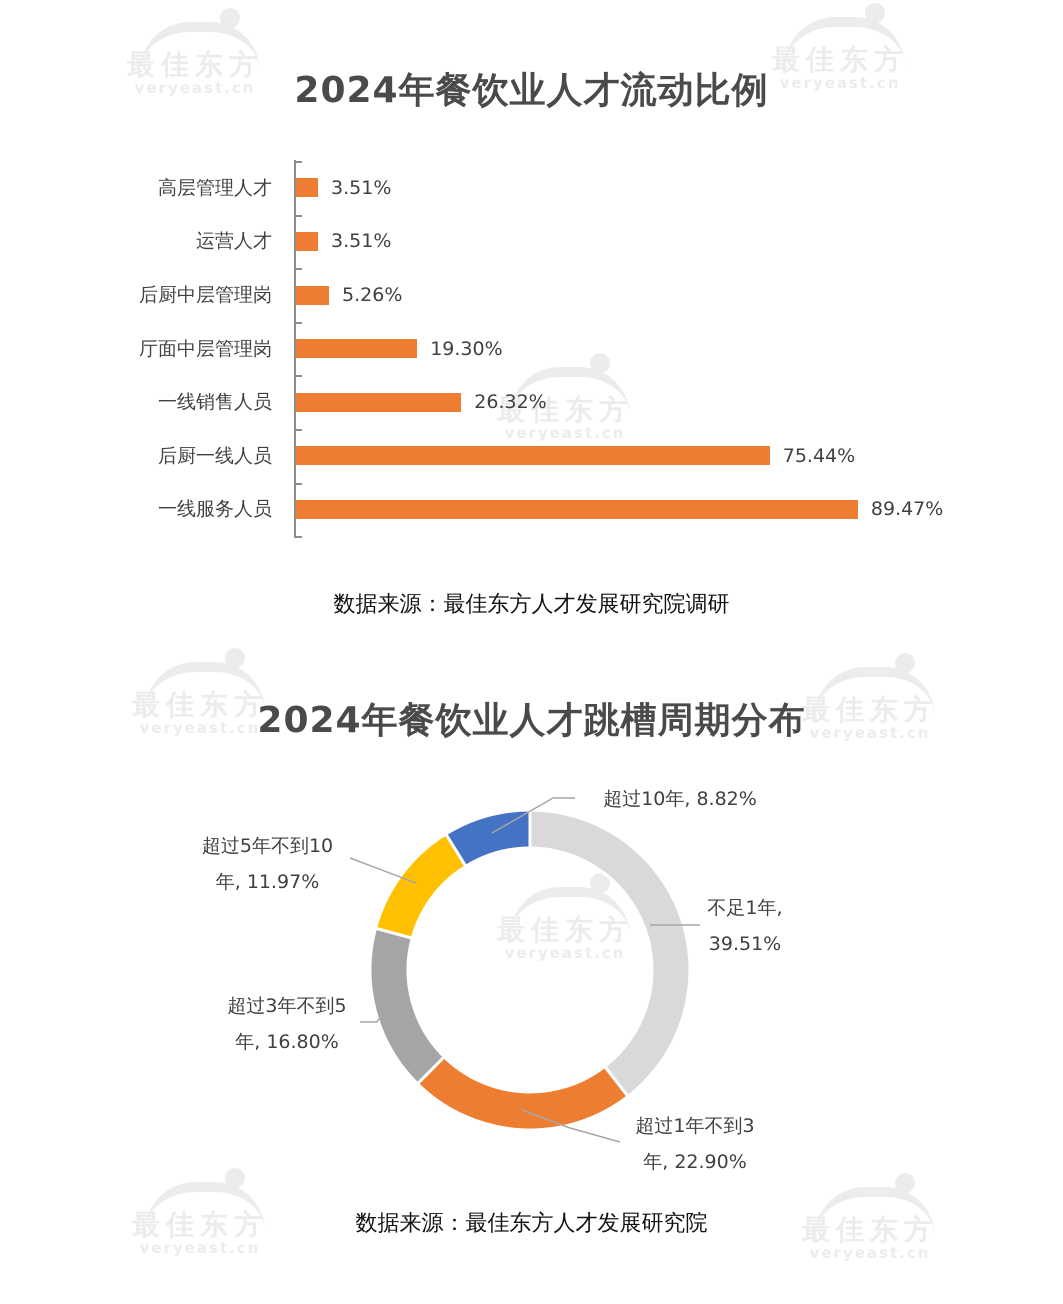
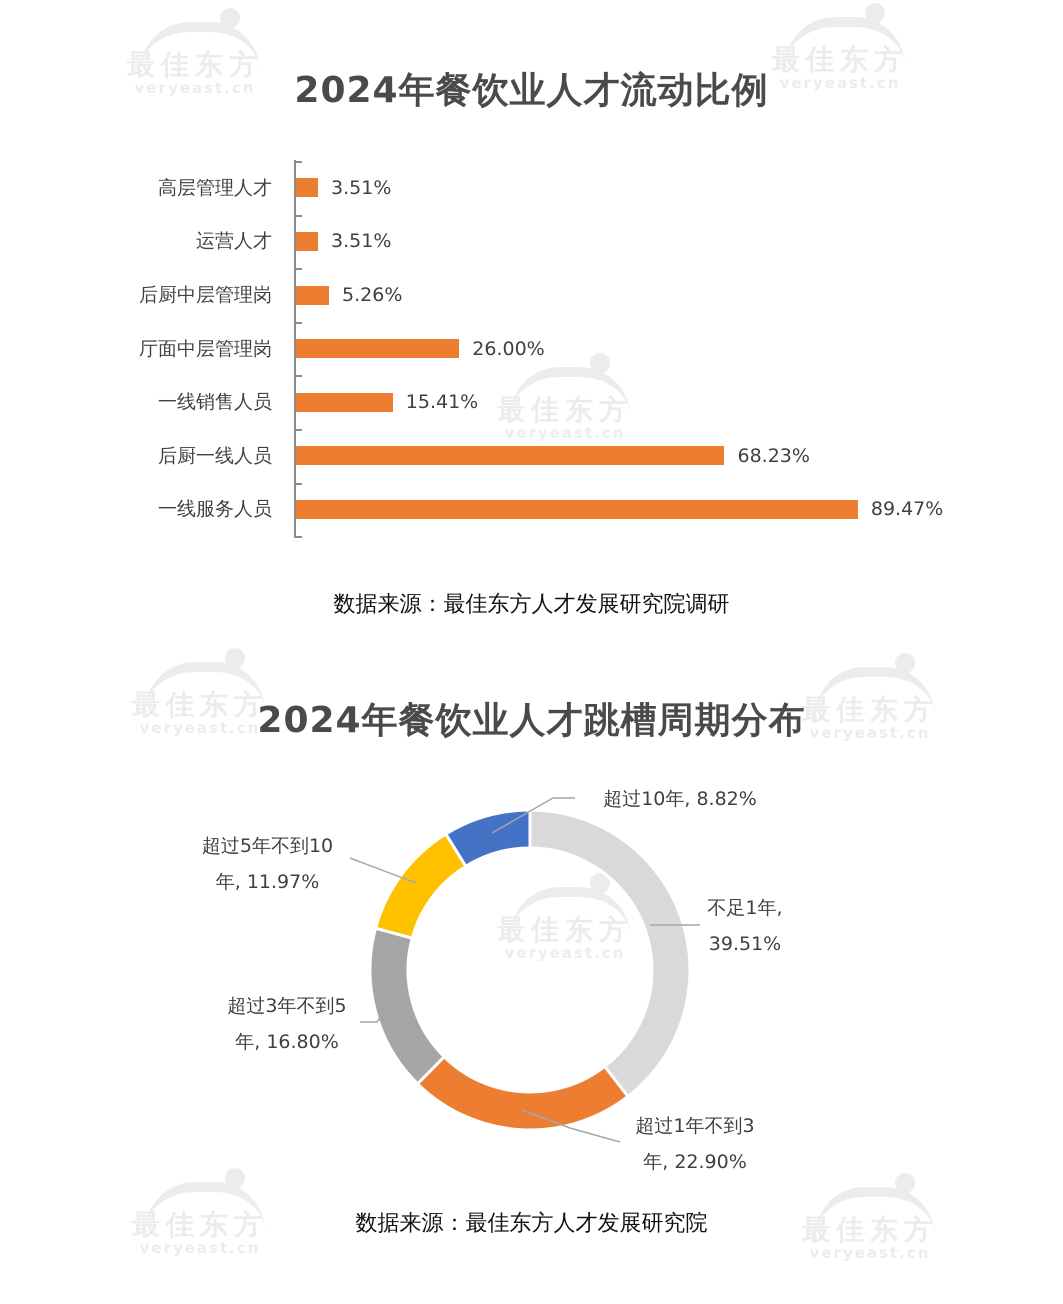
2024年餐饮业人才流动比例/厅面中层管理岗: 19.30% -> 26.00%
2024年餐饮业人才流动比例/一线销售人员: 26.32% -> 15.41%
2024年餐饮业人才流动比例/后厨一线人员: 75.44% -> 68.23%
